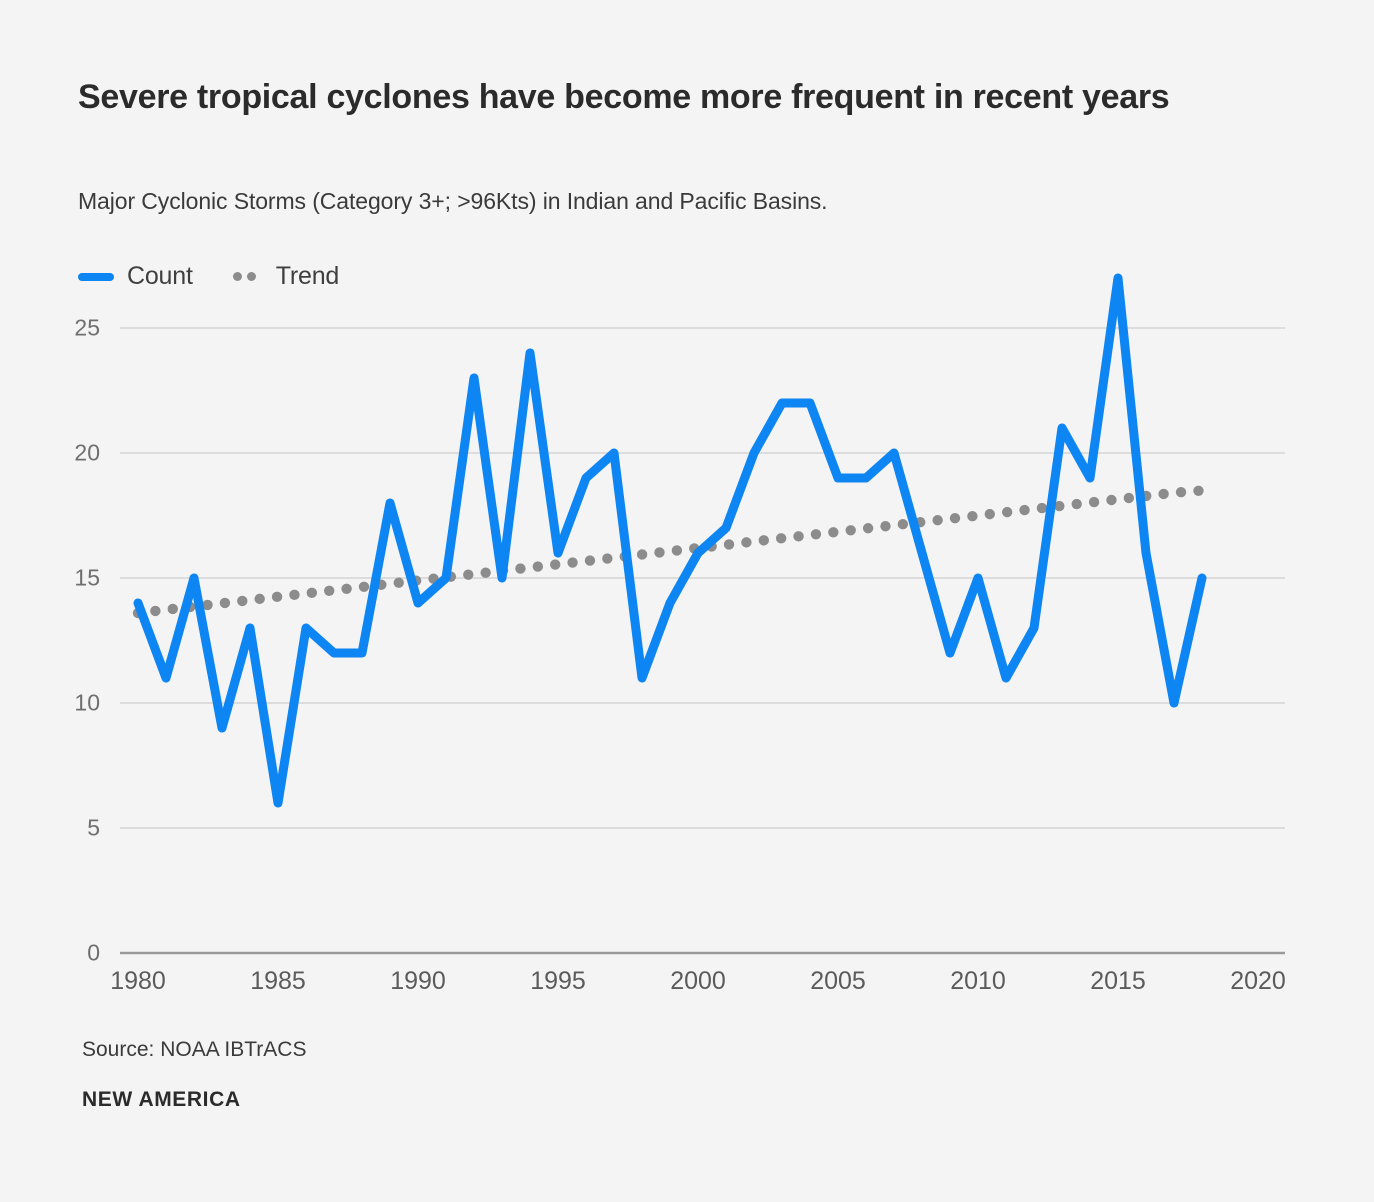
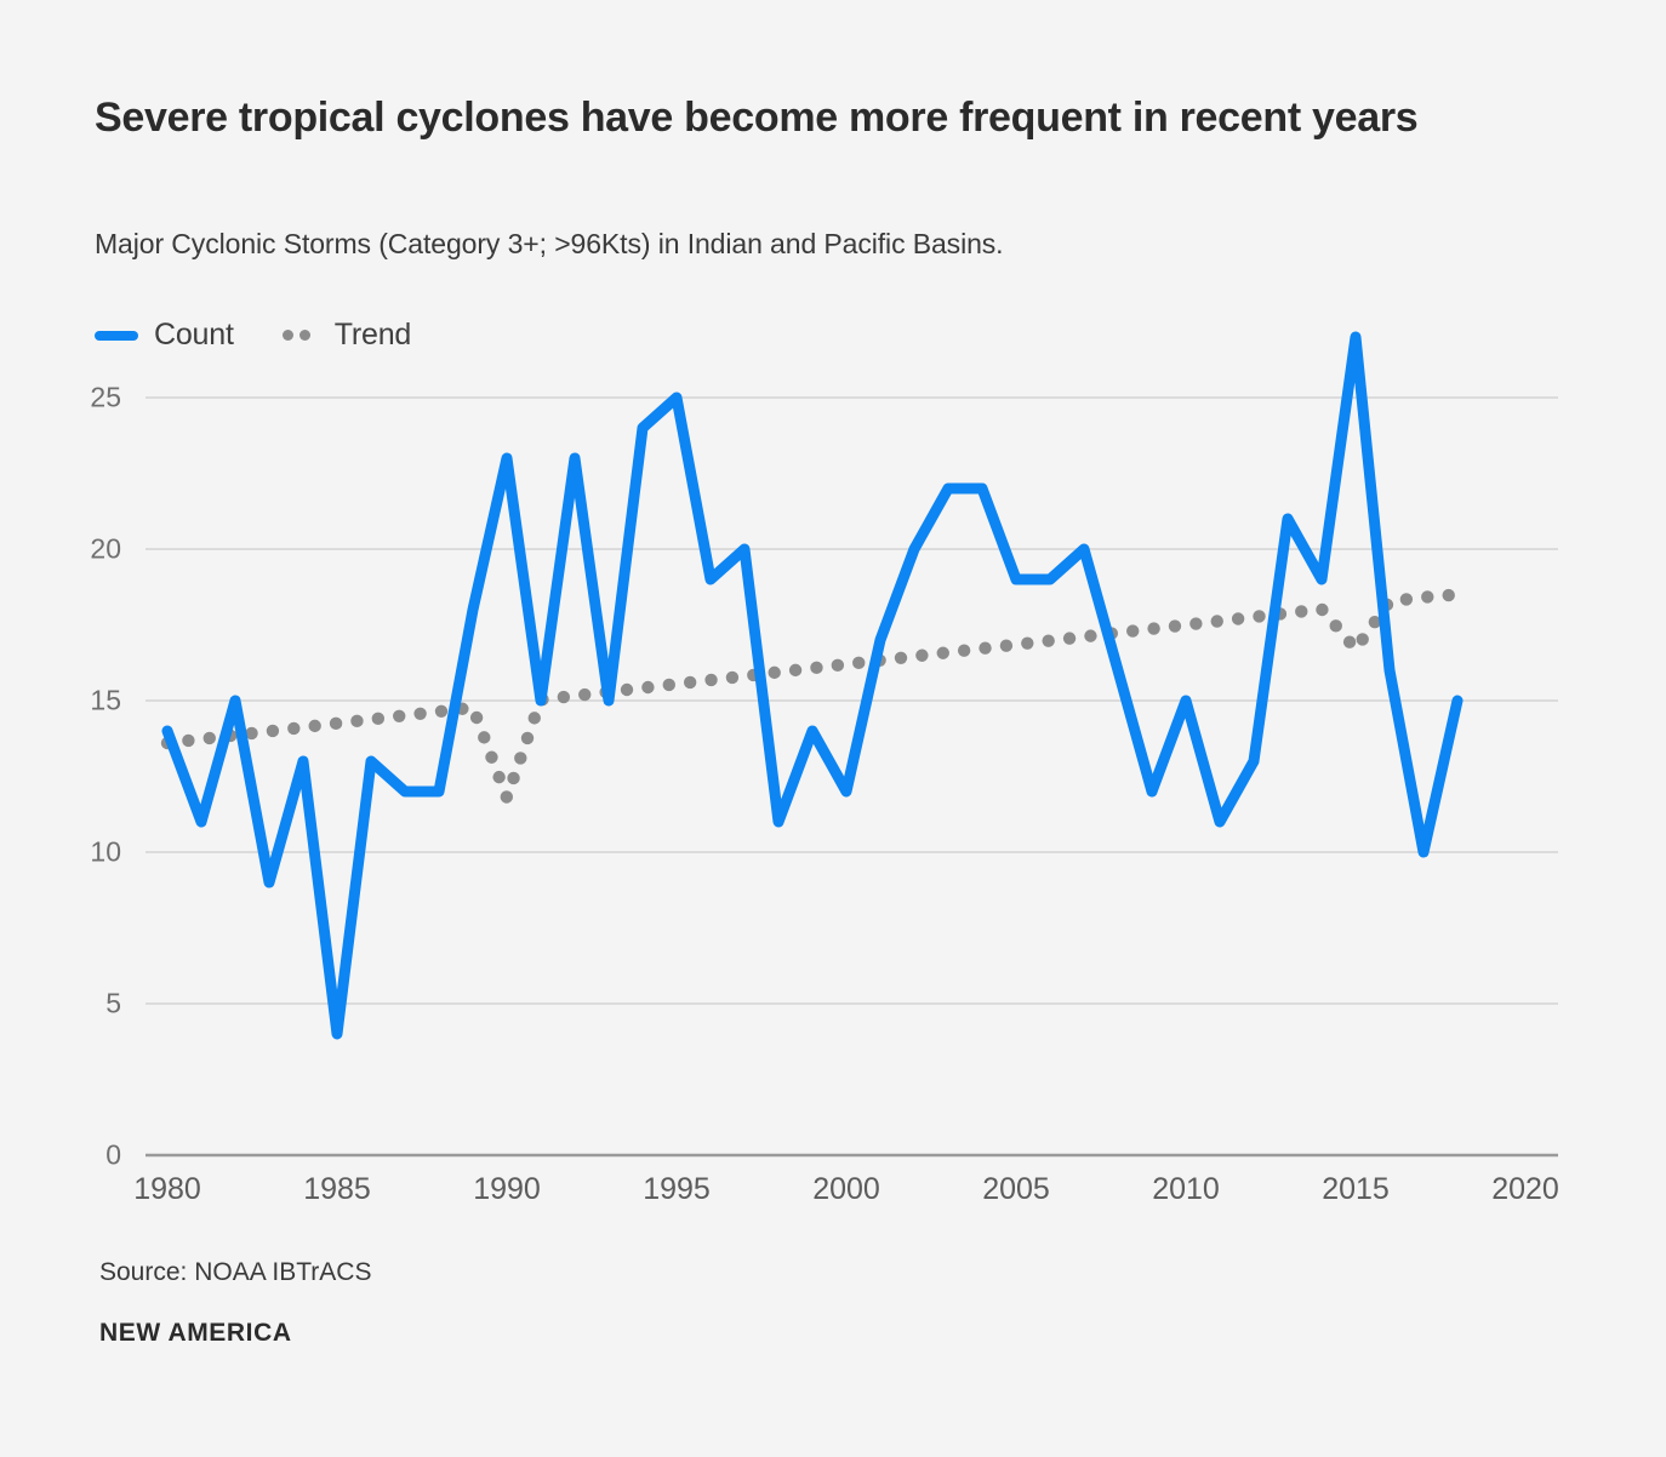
Count/1985: 6 -> 4
Count/1990: 14 -> 23
Trend/1990: 14.9 -> 11.8
Count/1995: 16 -> 25
Count/2000: 16 -> 12
Trend/2015: 18.1 -> 16.7
